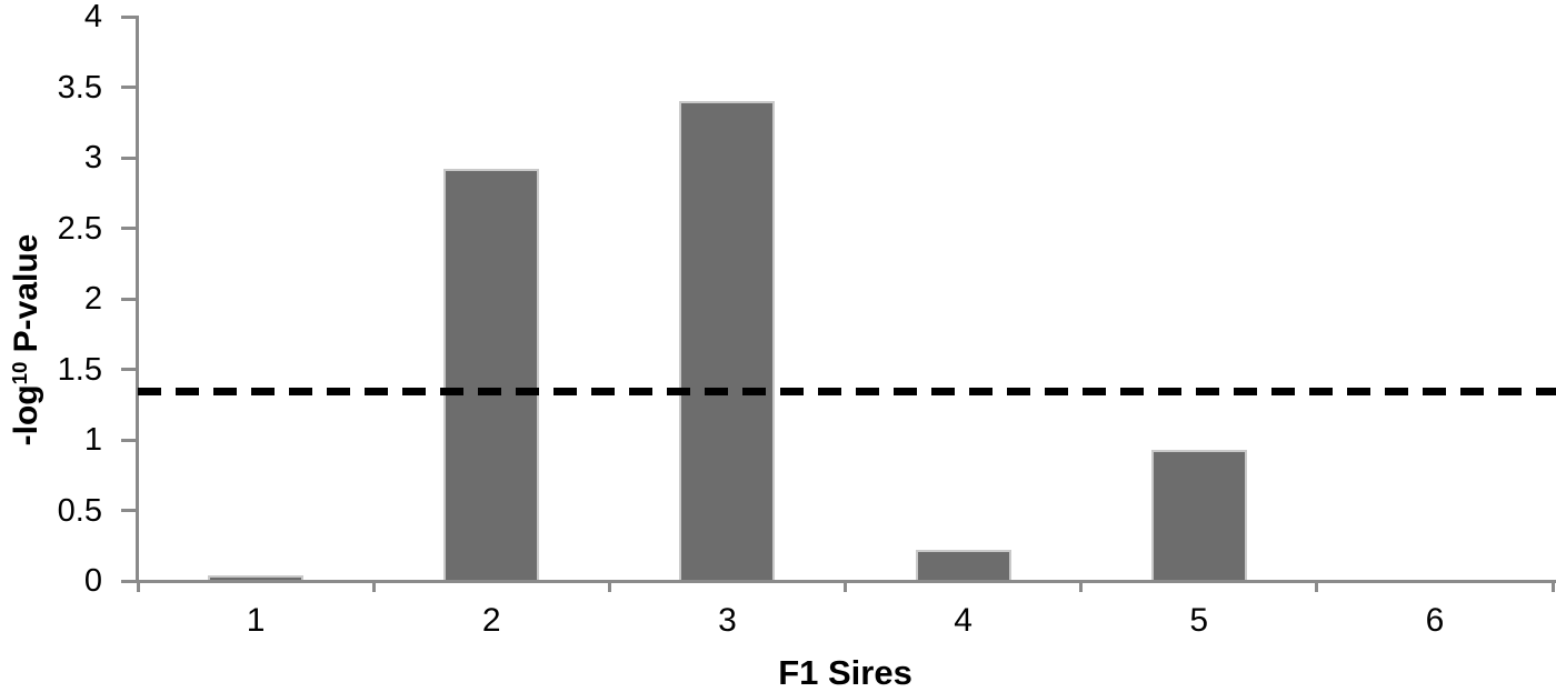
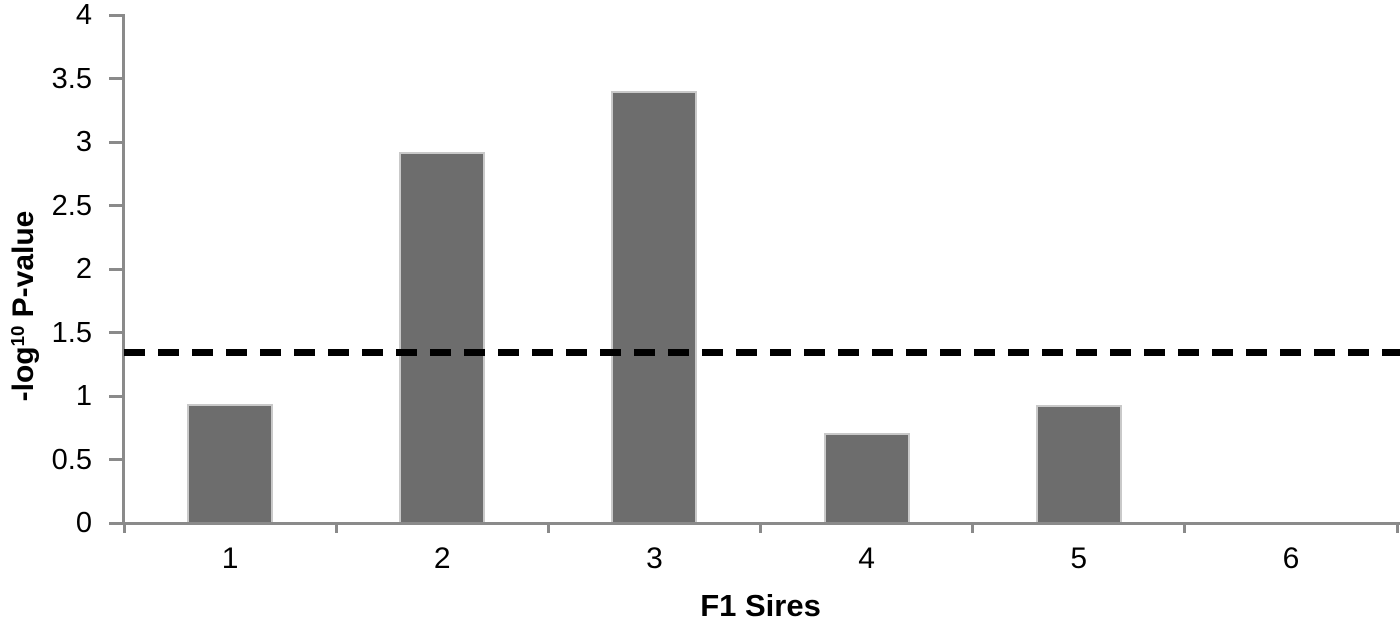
1: 0.04 -> 0.94
4: 0.22 -> 0.71
